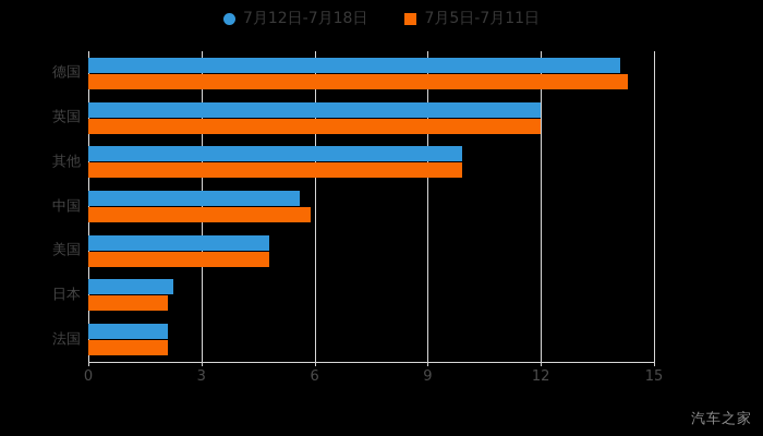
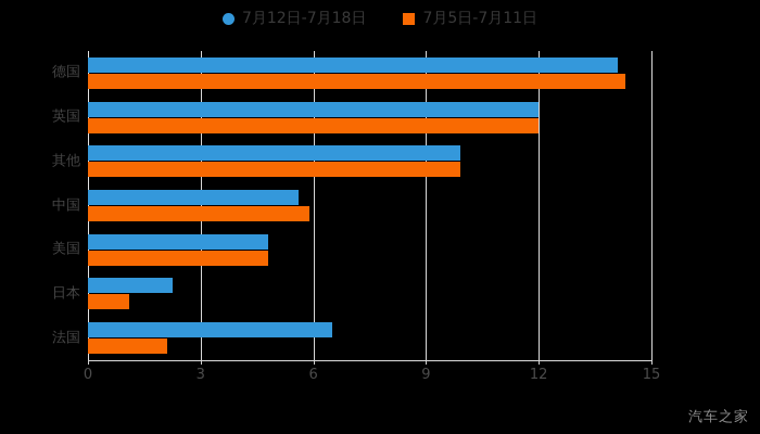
7月5日-7月11日/日本: 2.1 -> 1.1
7月12日-7月18日/法国: 2.1 -> 6.5
